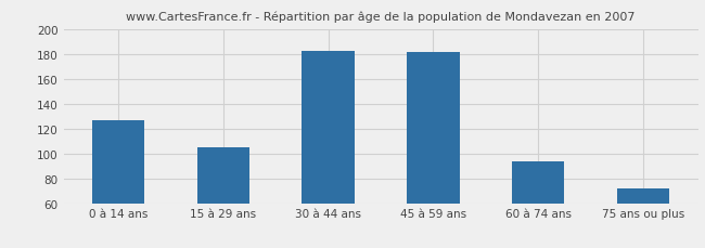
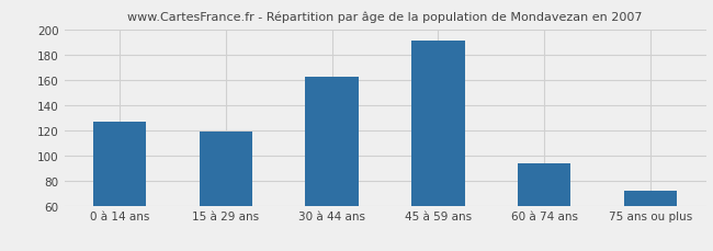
15 à 29 ans: 105 -> 119
30 à 44 ans: 182 -> 162
45 à 59 ans: 181 -> 191
